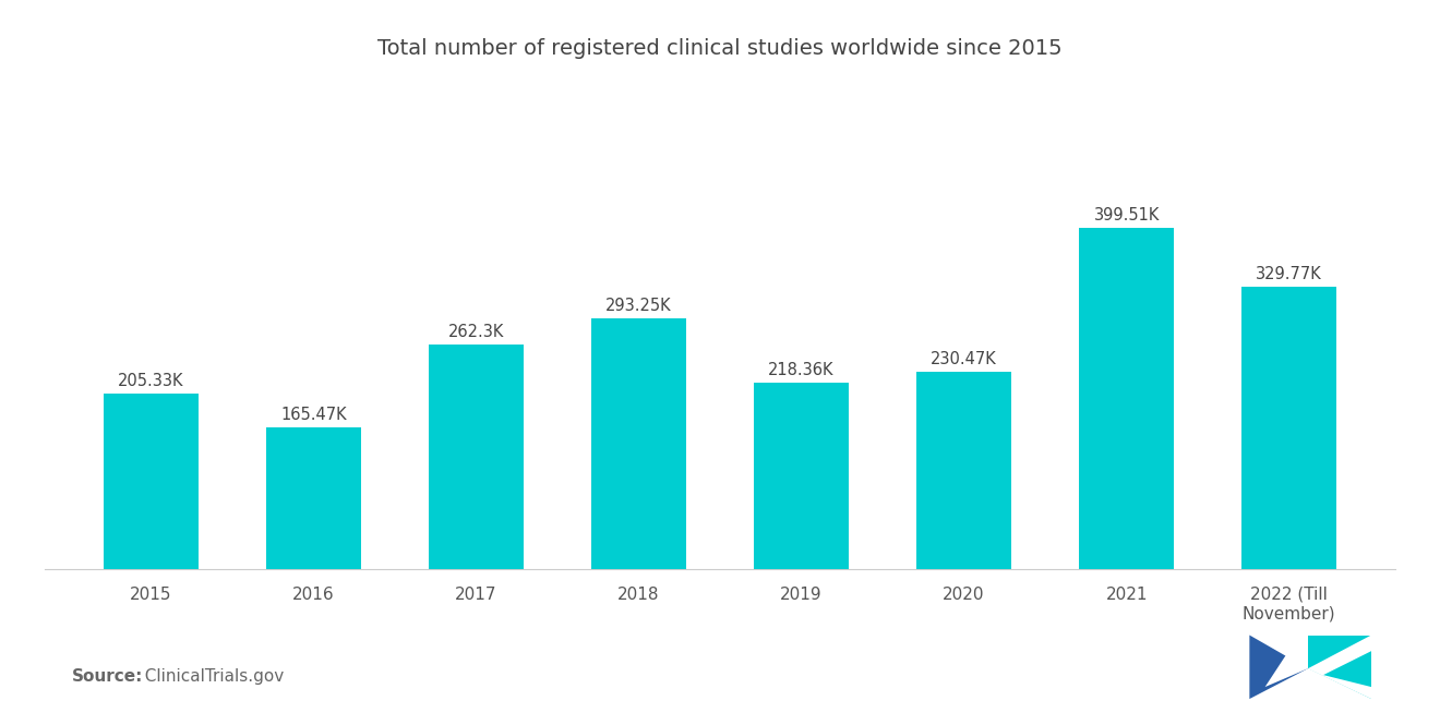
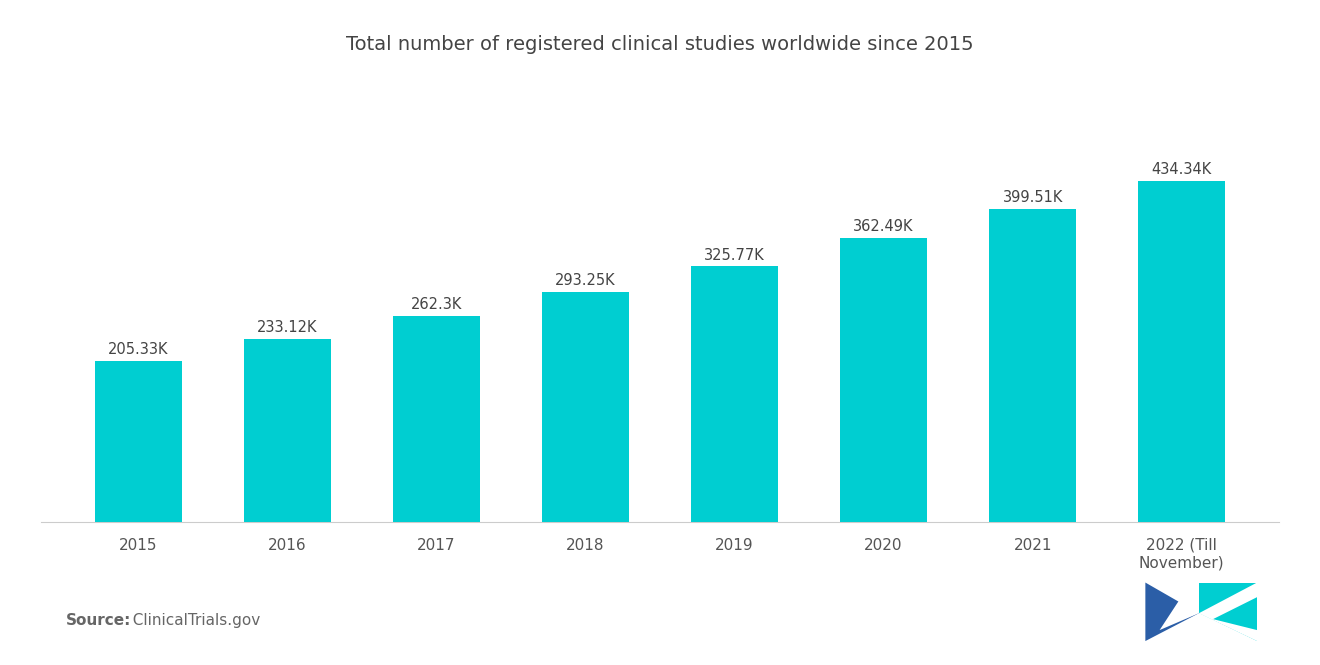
2016: 165.47K -> 233.12K
2019: 218.36K -> 325.77K
2020: 230.47K -> 362.49K
2022 (Till November): 329.77K -> 434.34K
